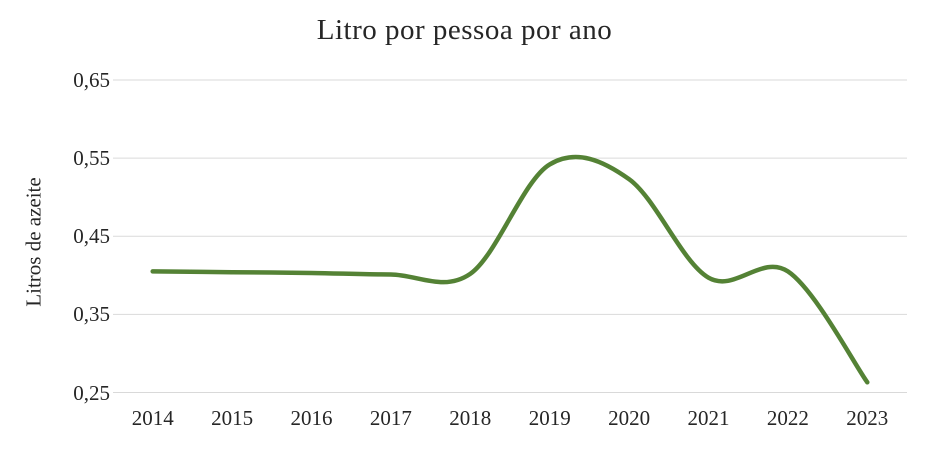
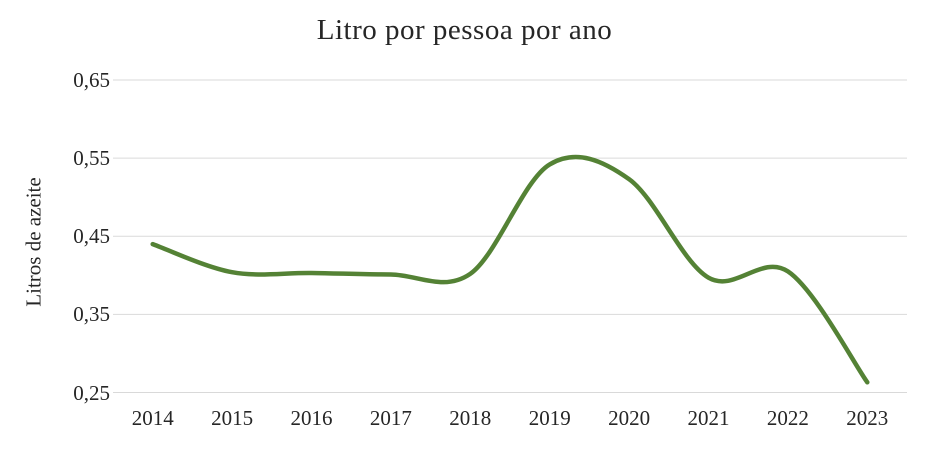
2014: 0,41 -> 0,44
